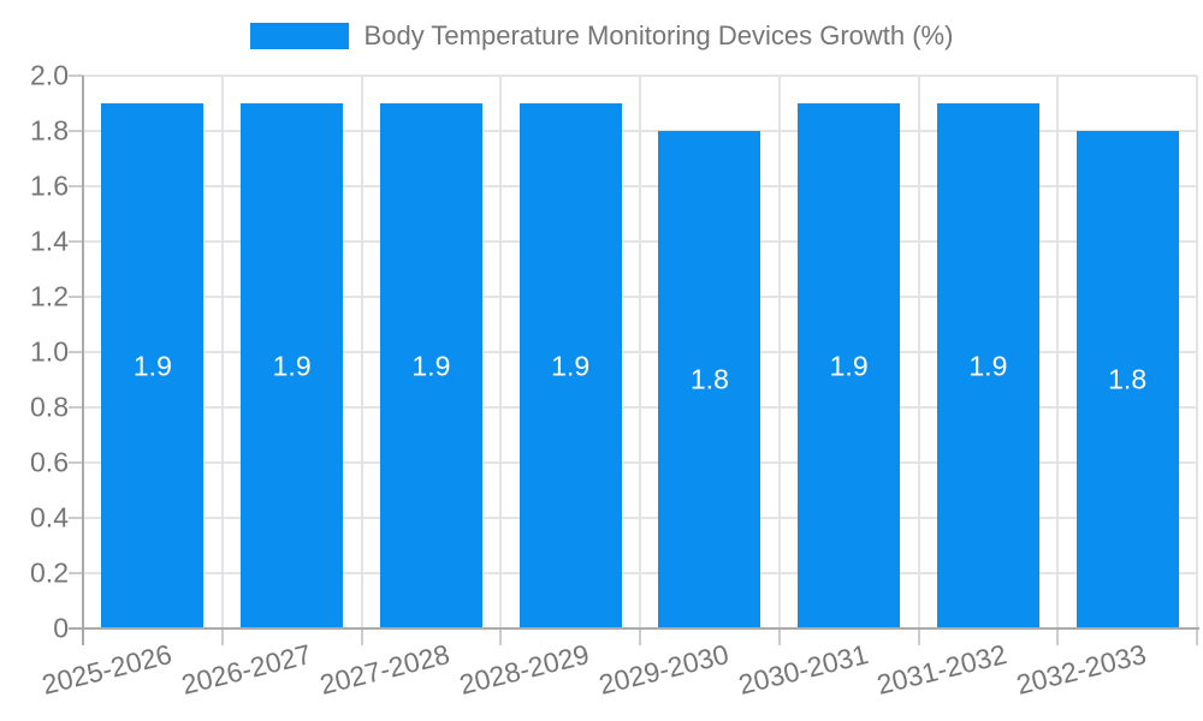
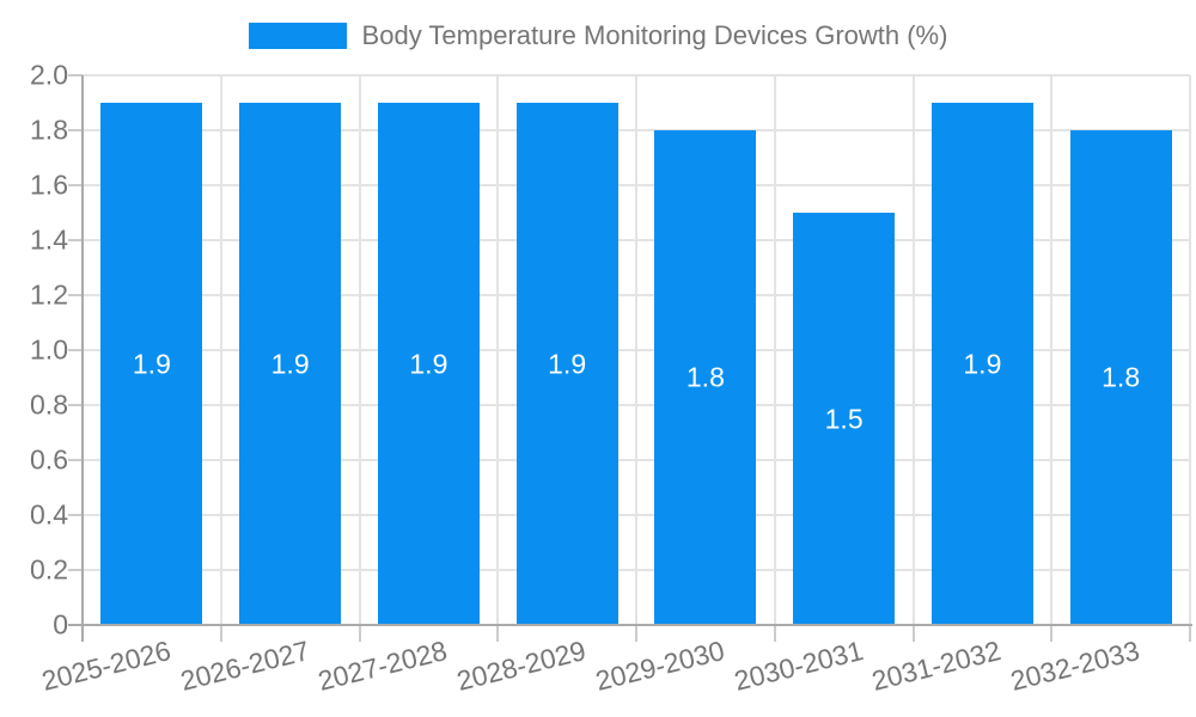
2030-2031: 1.9 -> 1.5
